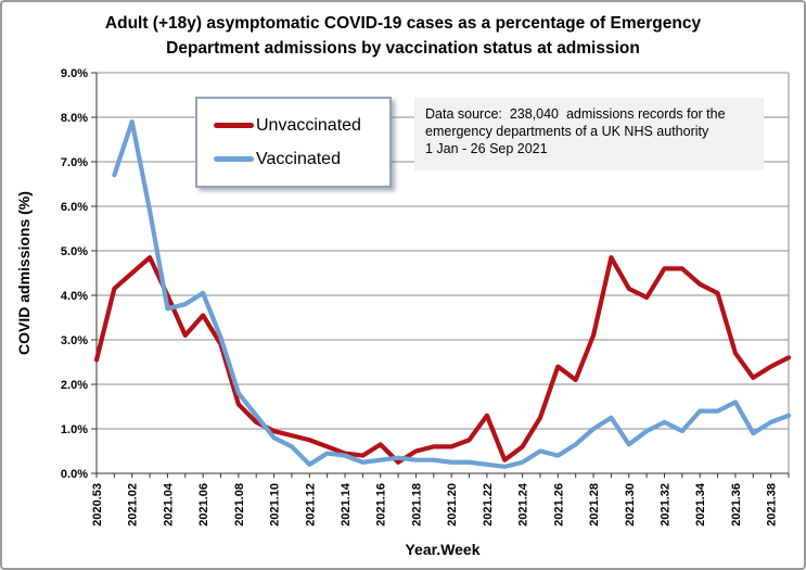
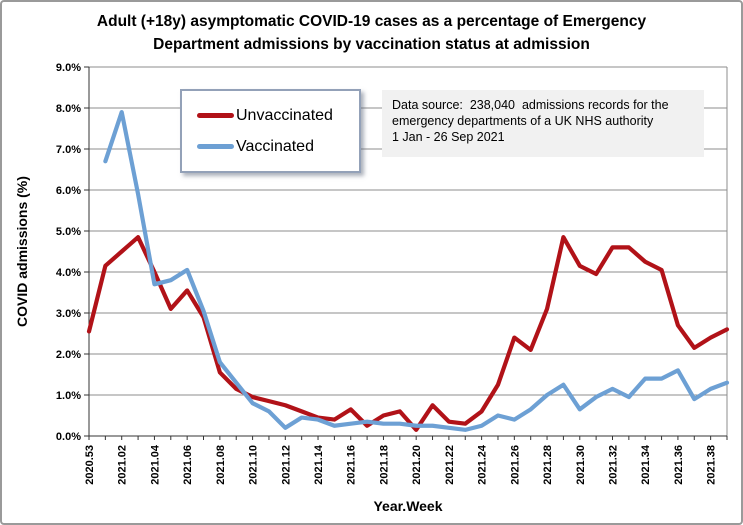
Unvaccinated/2021.20: 0.6% -> 0.1%
Unvaccinated/2021.22: 1.3% -> 0.3%
